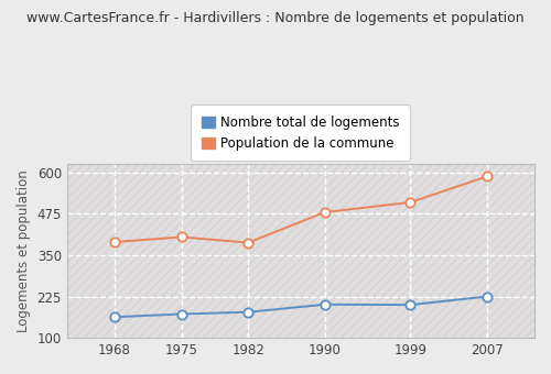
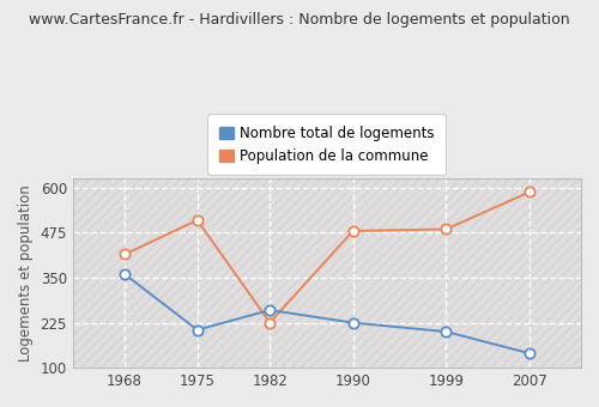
Nombre total de logements/1968: 163 -> 360
Population de la commune/1968: 390 -> 415
Nombre total de logements/1975: 172 -> 205
Population de la commune/1975: 405 -> 510
Nombre total de logements/1982: 178 -> 260
Population de la commune/1982: 388 -> 225
Nombre total de logements/1990: 201 -> 225
Population de la commune/1999: 510 -> 485
Nombre total de logements/2007: 225 -> 140
